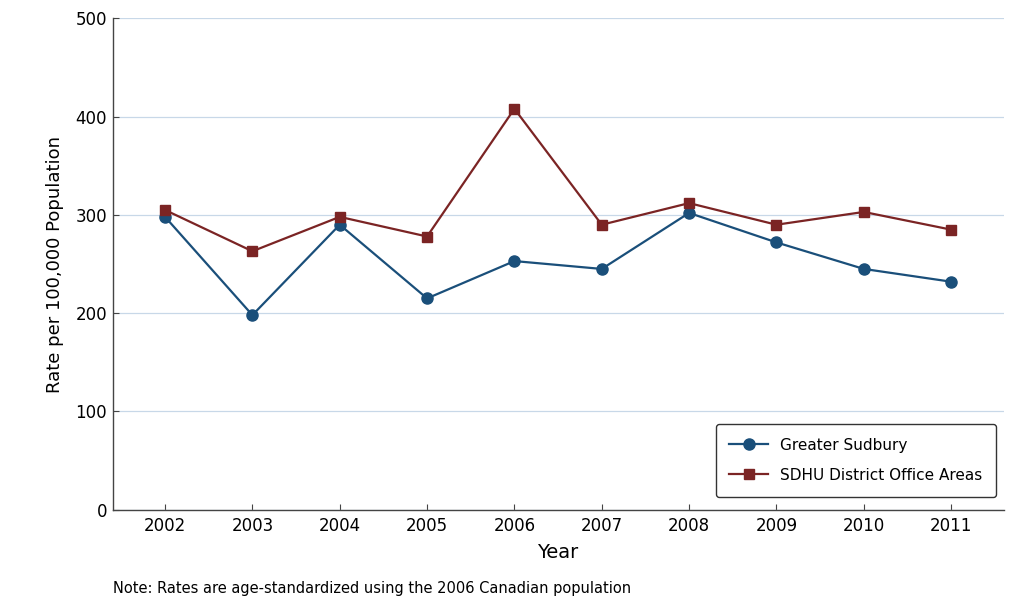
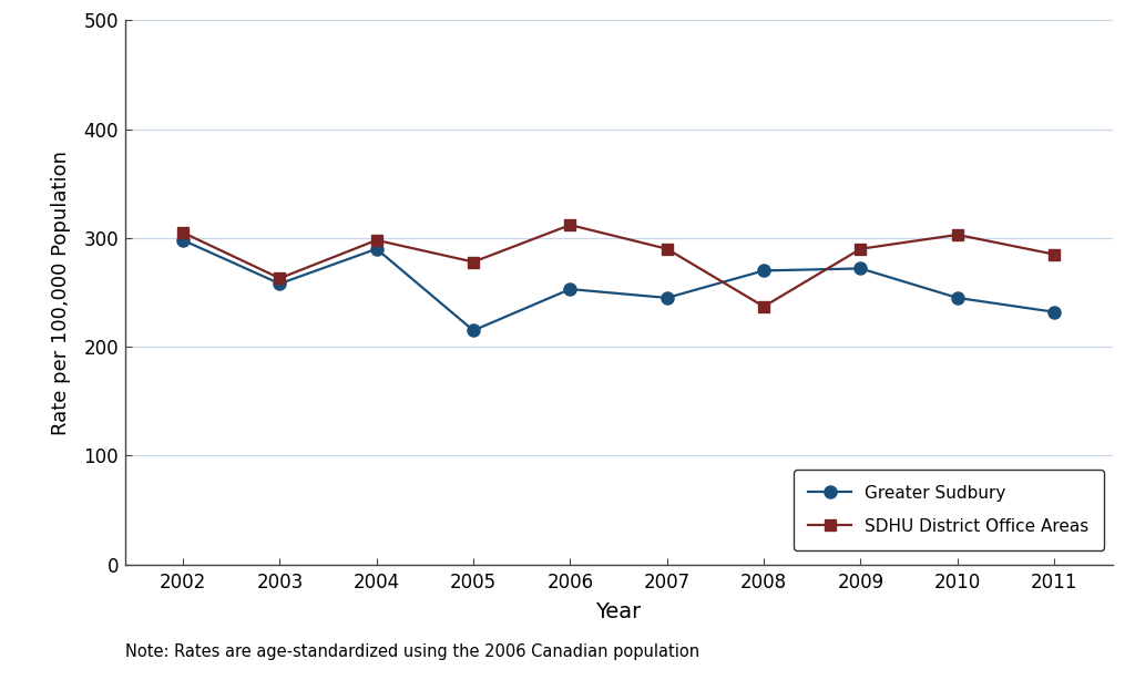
Greater Sudbury/2003: 198 -> 258
SDHU District Office Areas/2006: 408 -> 312
Greater Sudbury/2008: 302 -> 270
SDHU District Office Areas/2008: 312 -> 237
